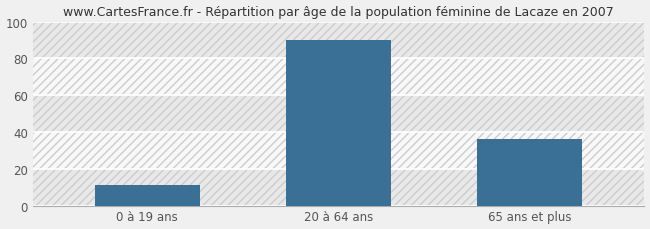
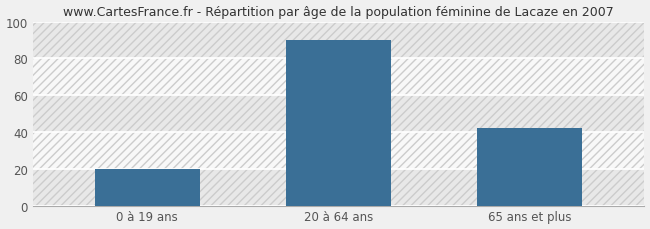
0 à 19 ans: 11 -> 20
65 ans et plus: 36 -> 42
